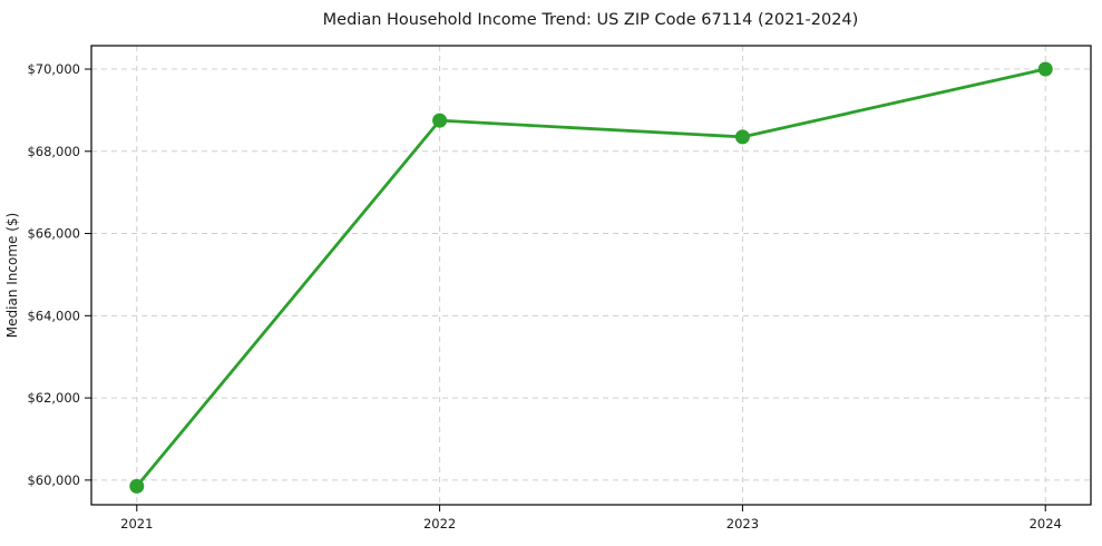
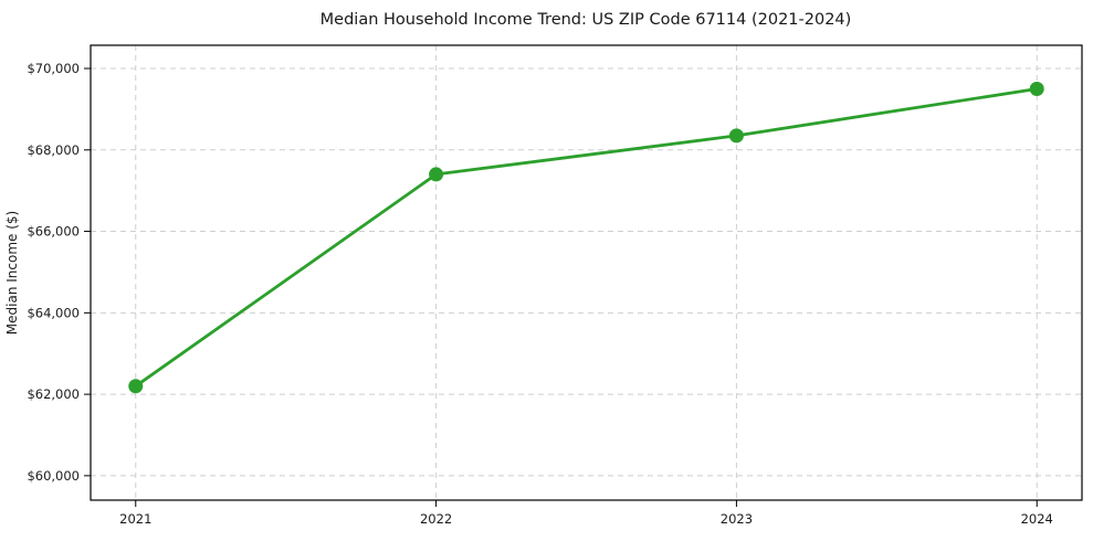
2021: $59800 -> $62200
2022: $68800 -> $67400
2024: $70000 -> $69500
